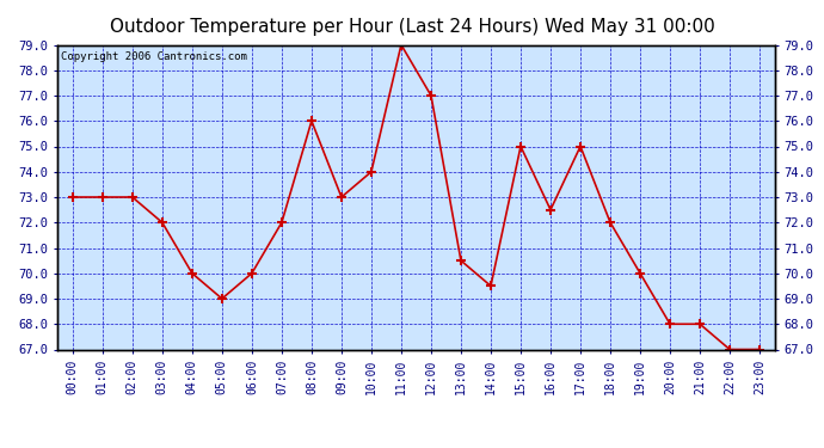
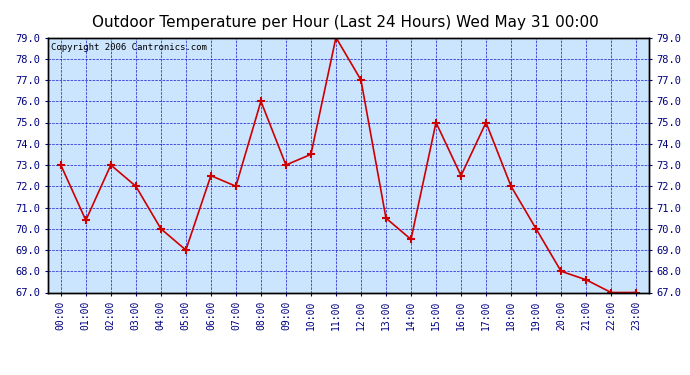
01:00: 73.0 -> 70.4
06:00: 70.0 -> 72.5
10:00: 74.0 -> 73.5
21:00: 68.0 -> 67.6
